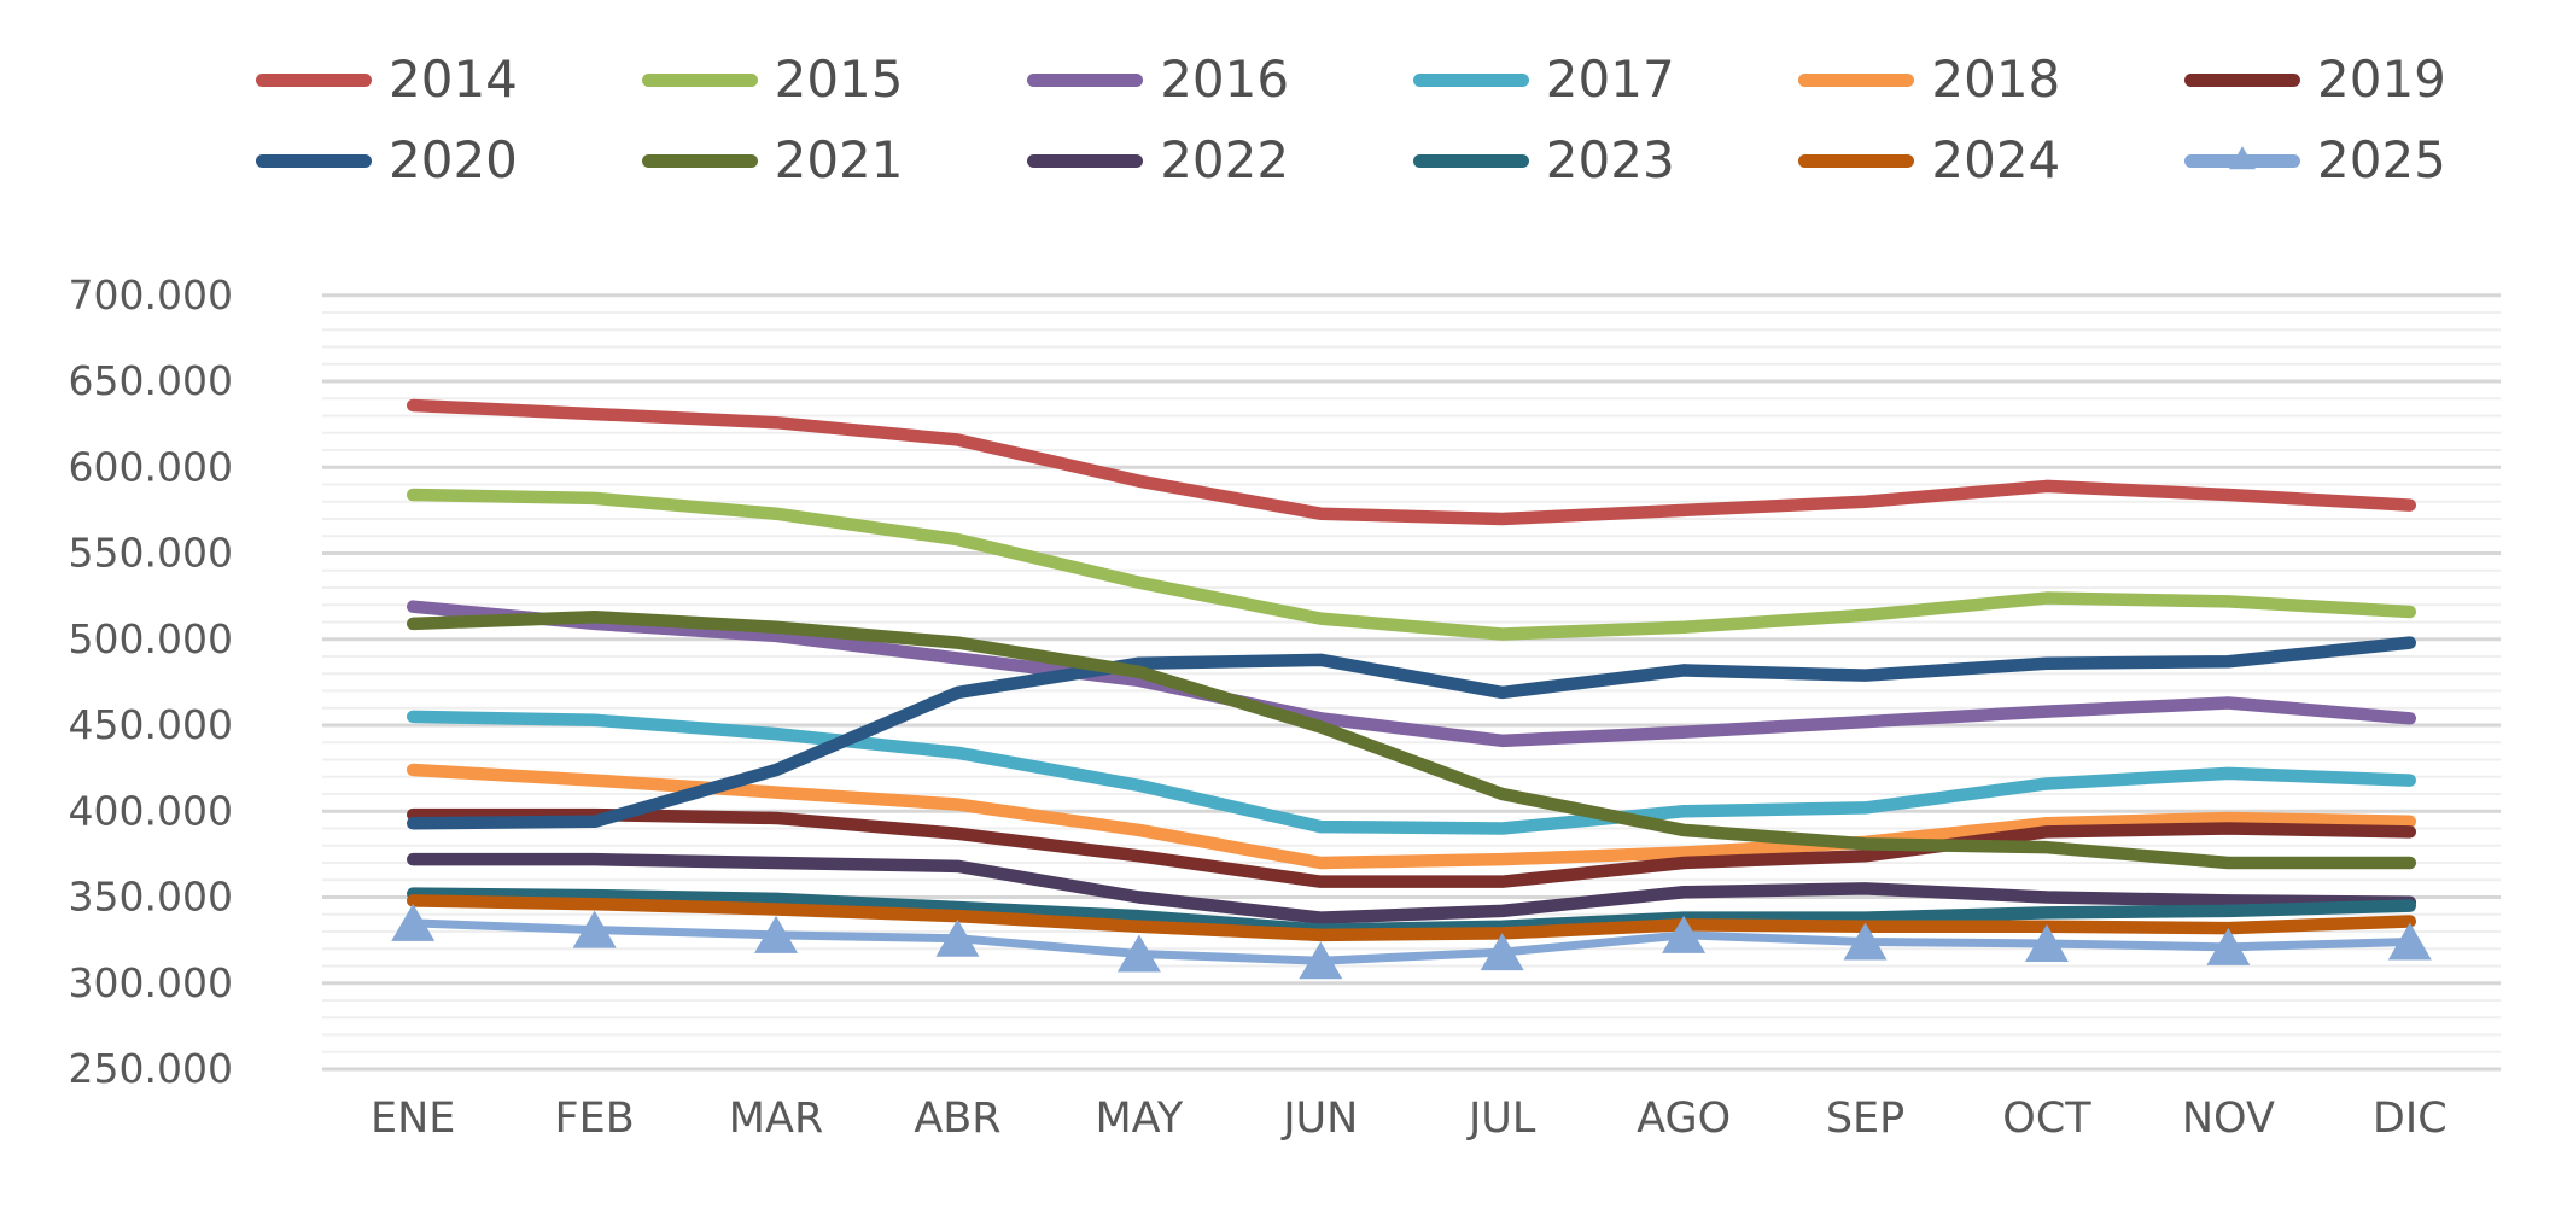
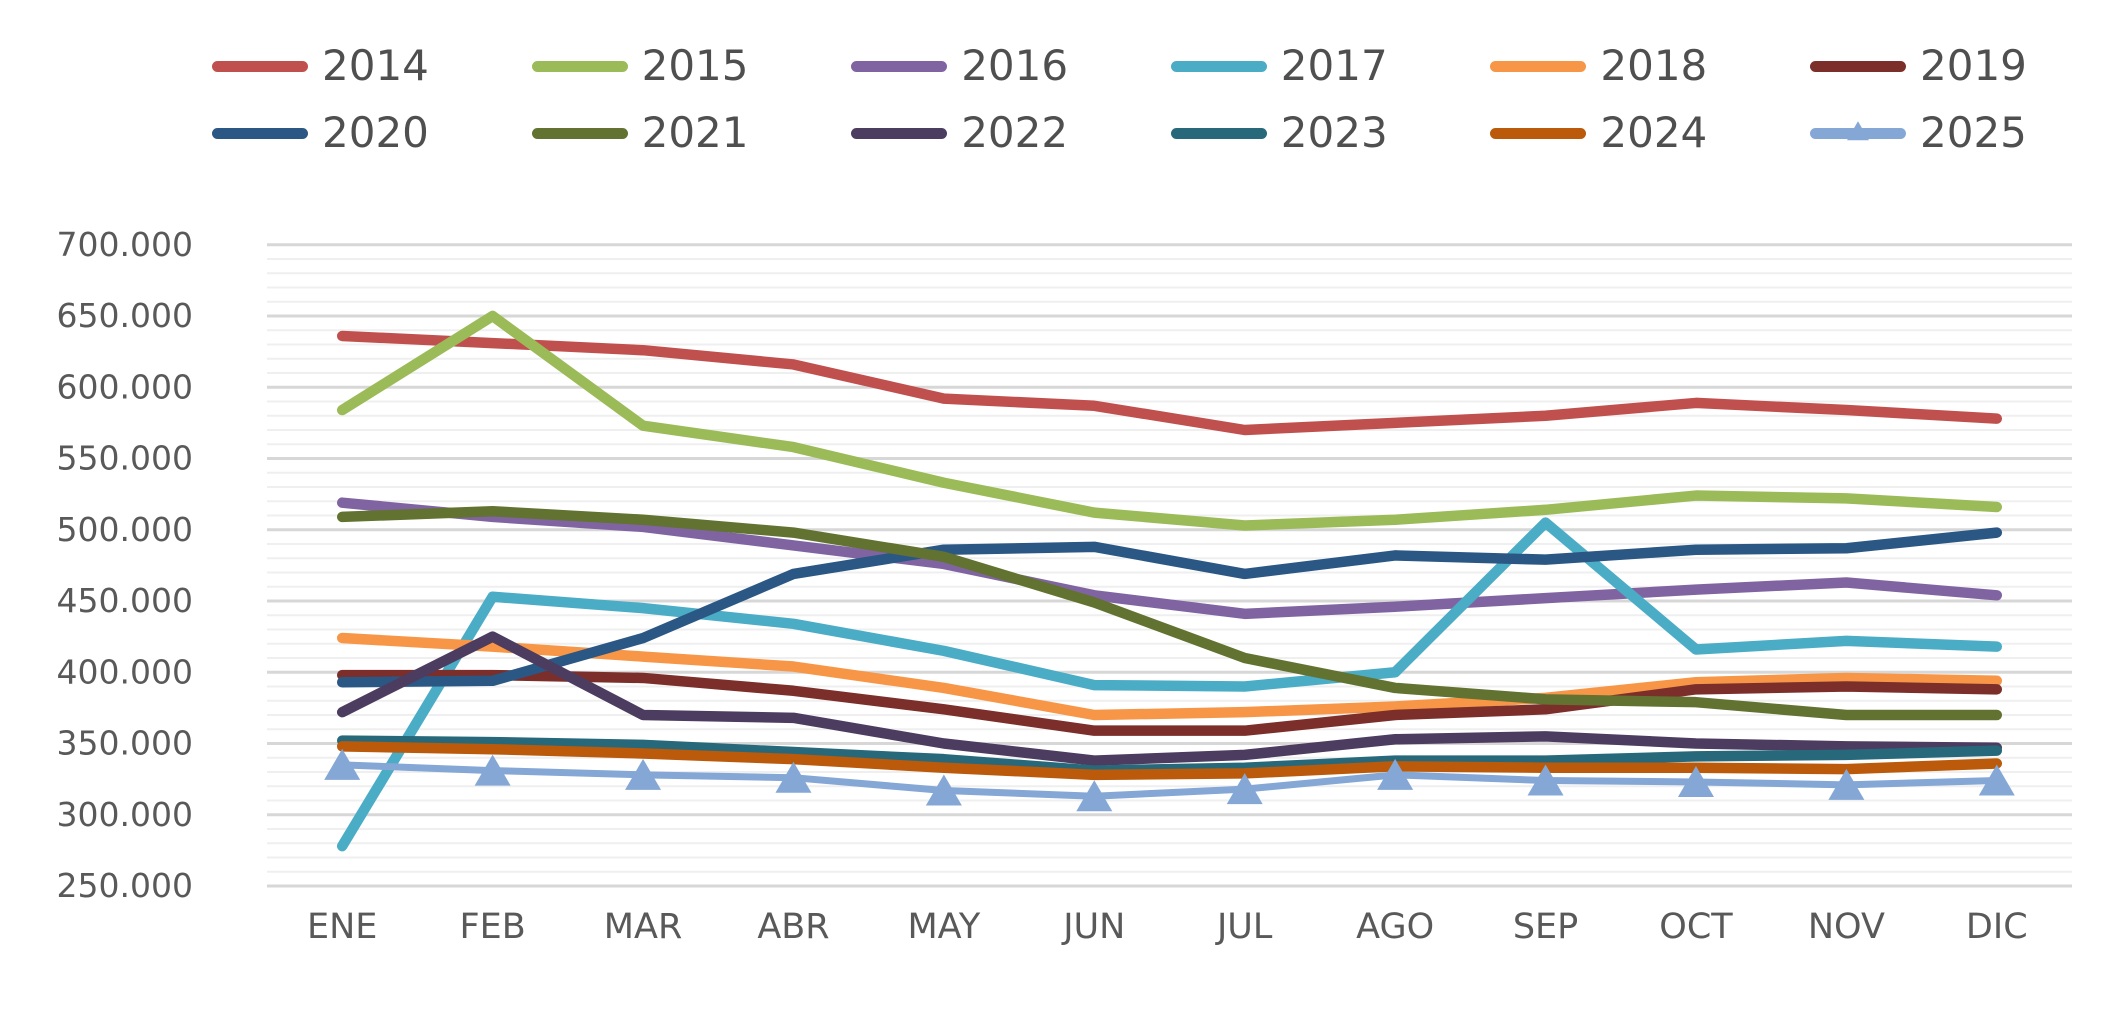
2017/ENE: 455000 -> 278000
2015/FEB: 582000 -> 650000
2022/FEB: 372000 -> 425000
2014/JUN: 573000 -> 587000
2017/SEP: 402000 -> 505000
